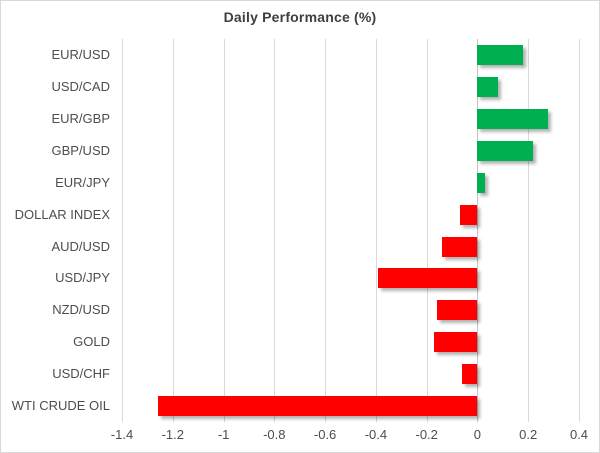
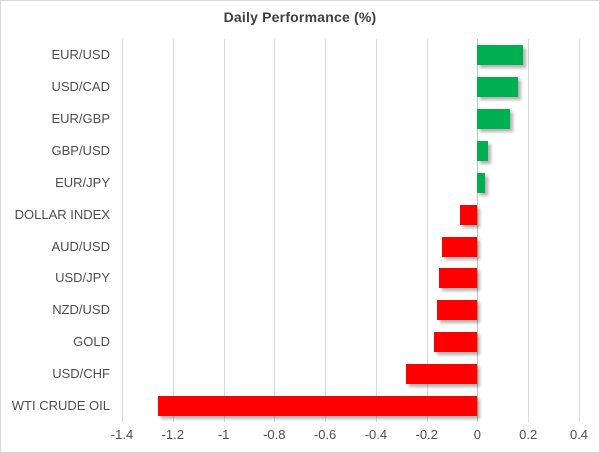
USD/CAD: 0.08 -> 0.16
EUR/GBP: 0.28 -> 0.13
GBP/USD: 0.22 -> 0.04
USD/JPY: -0.39 -> -0.15
USD/CHF: -0.06 -> -0.28
